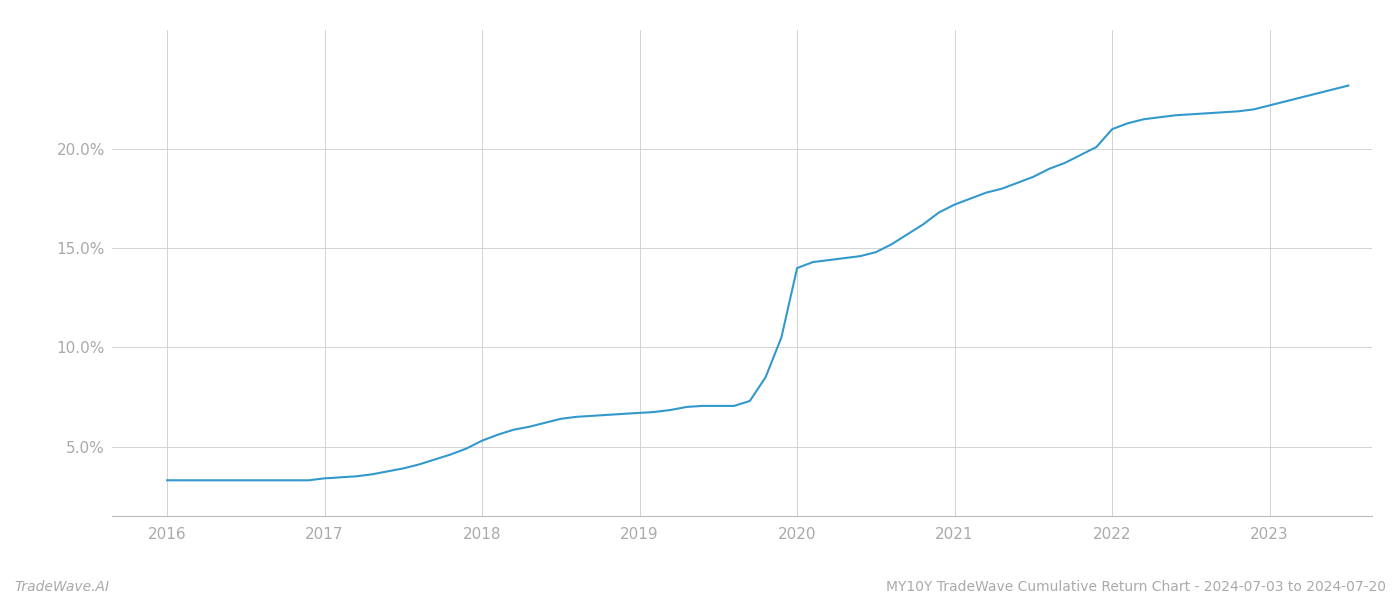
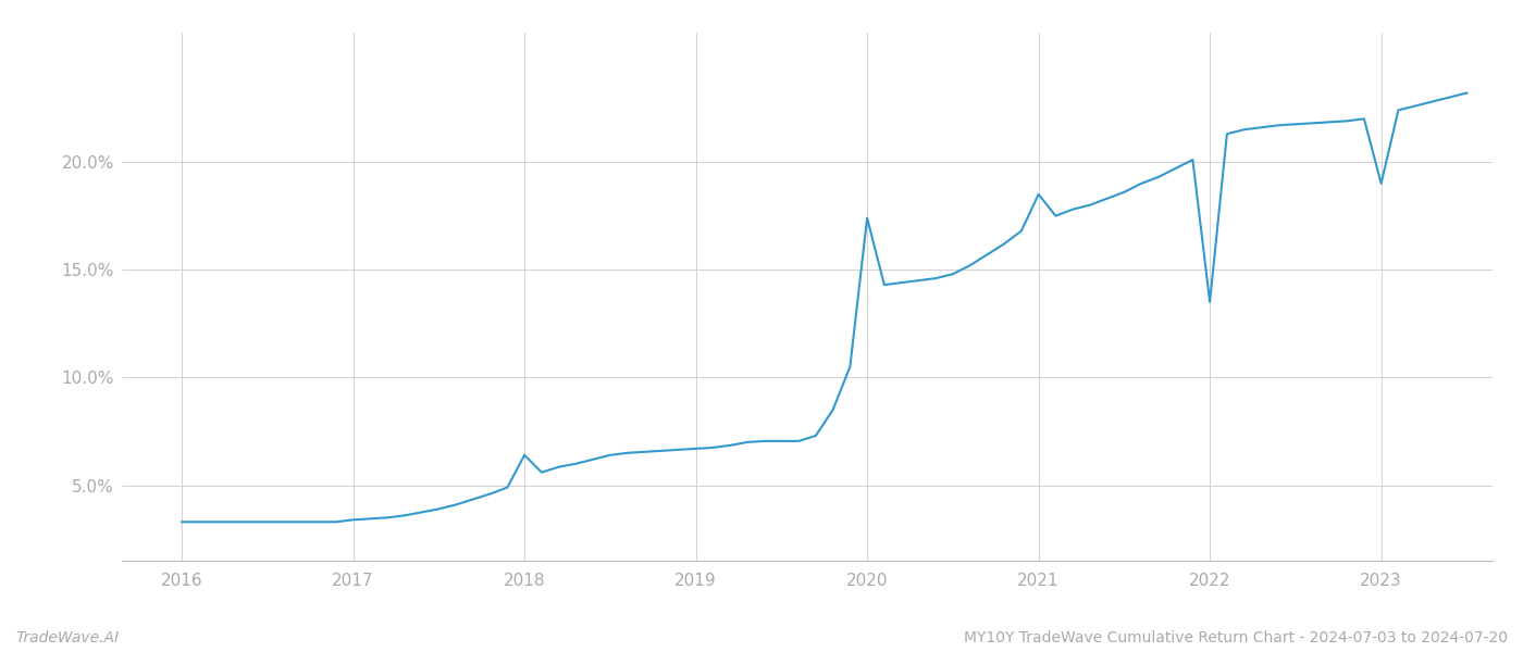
2018: 5.3% -> 6.4%
2020: 14.0% -> 17.4%
2021: 17.2% -> 18.5%
2022: 21.0% -> 13.5%
2023: 22.2% -> 19.0%
